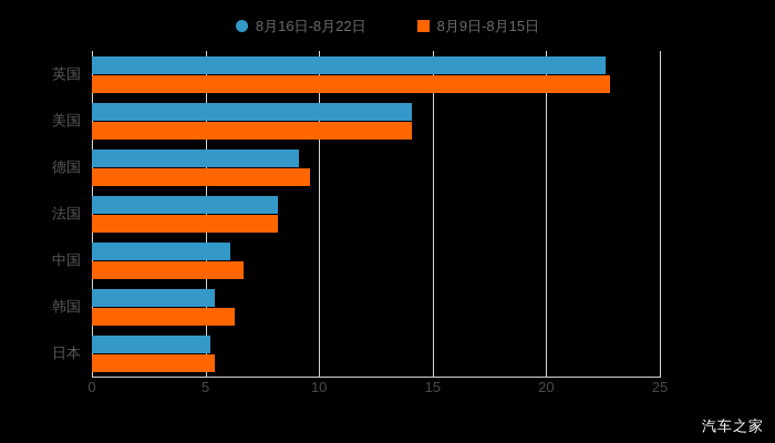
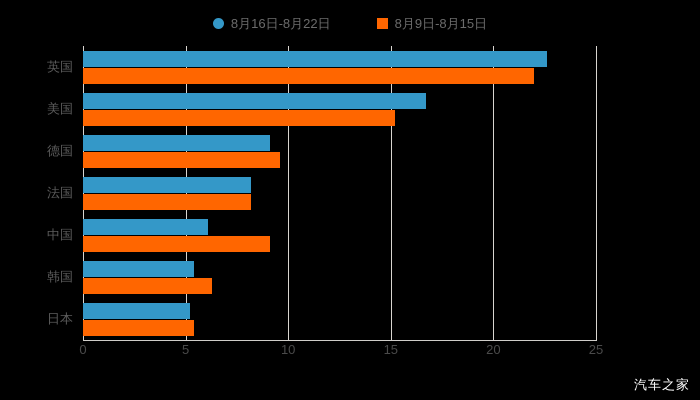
8月9日-8月15日/英国: 22.8 -> 22.0
8月16日-8月22日/美国: 14.1 -> 16.7
8月9日-8月15日/美国: 14.1 -> 15.2
8月9日-8月15日/中国: 6.7 -> 9.1
